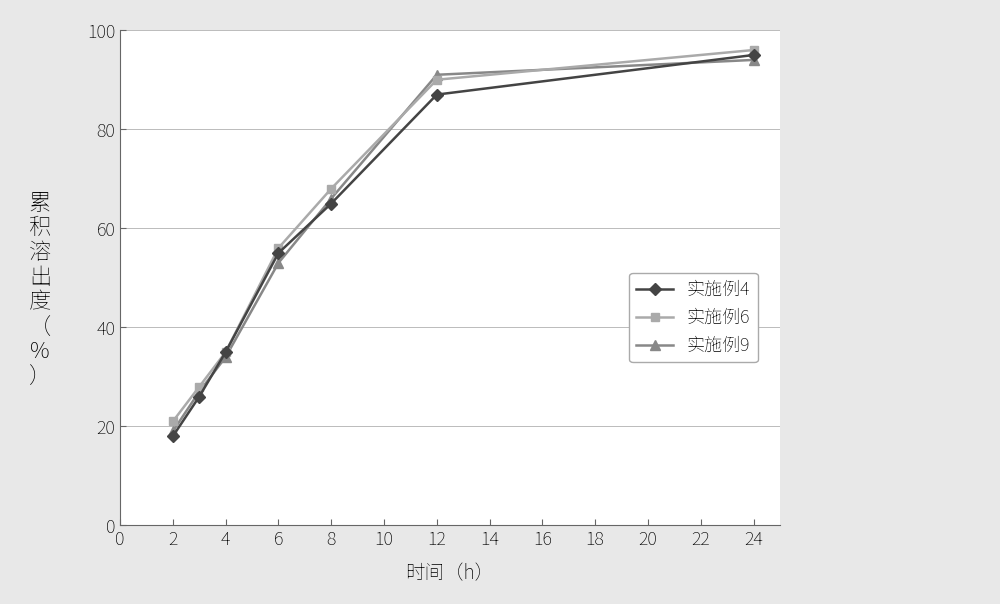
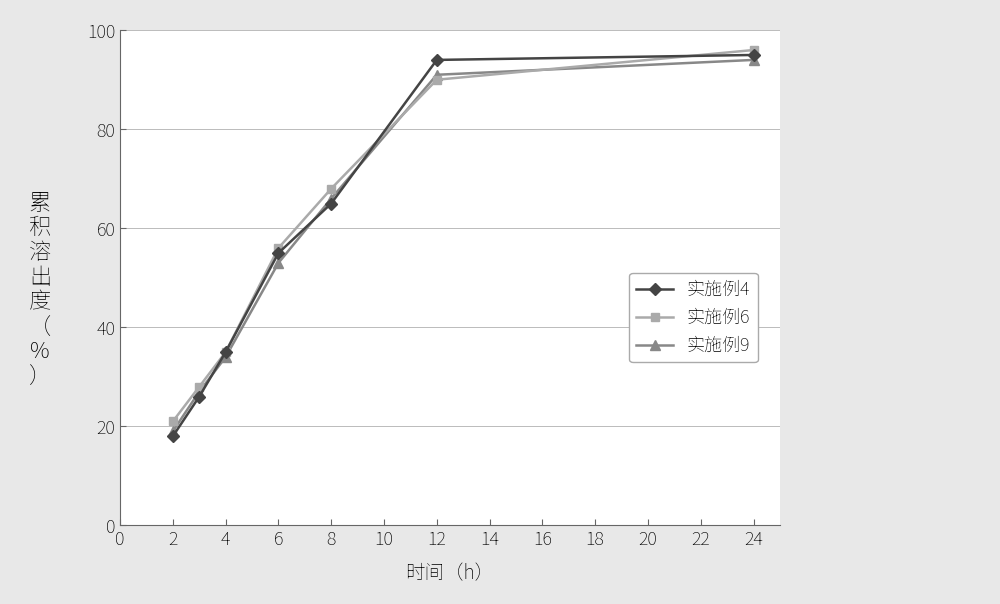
实施例4/12: 87 -> 94
